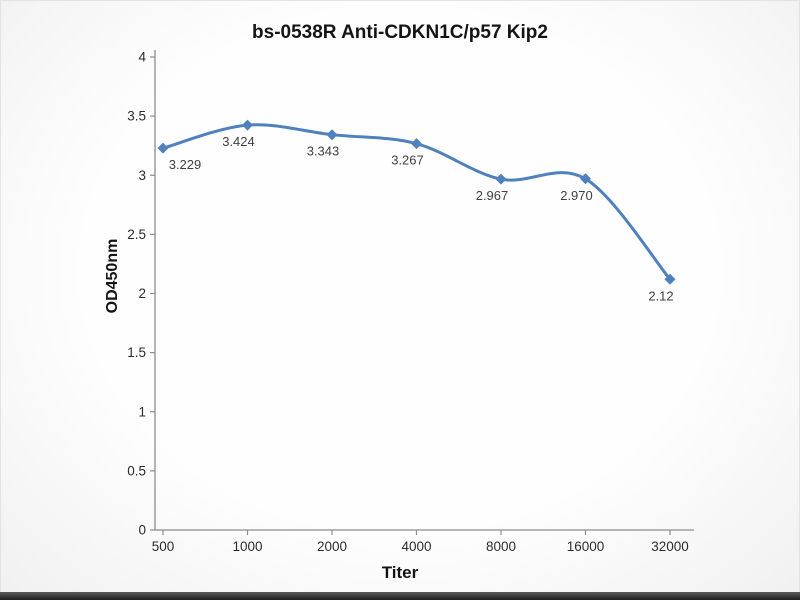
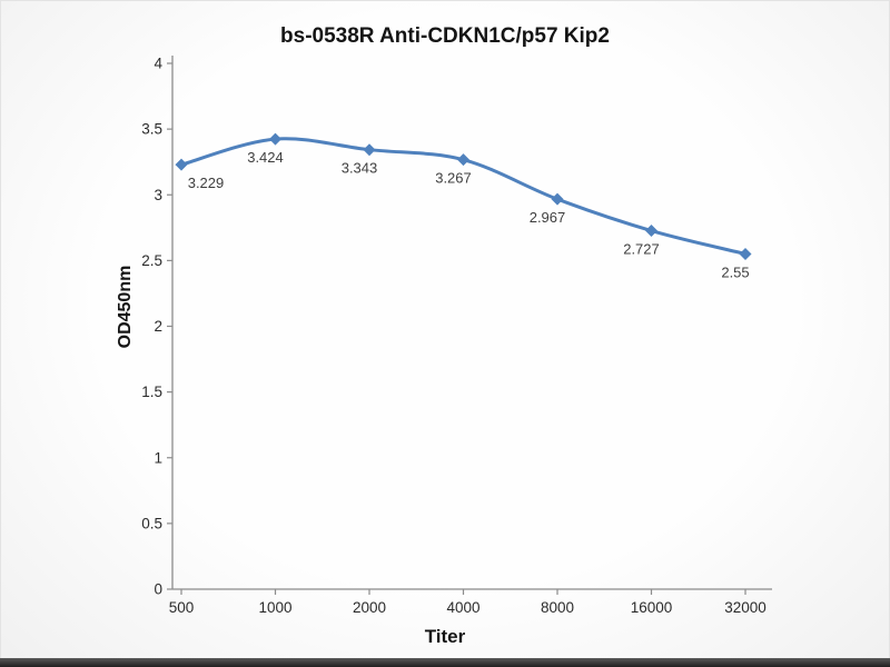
16000: 2.970 -> 2.727
32000: 2.12 -> 2.55
